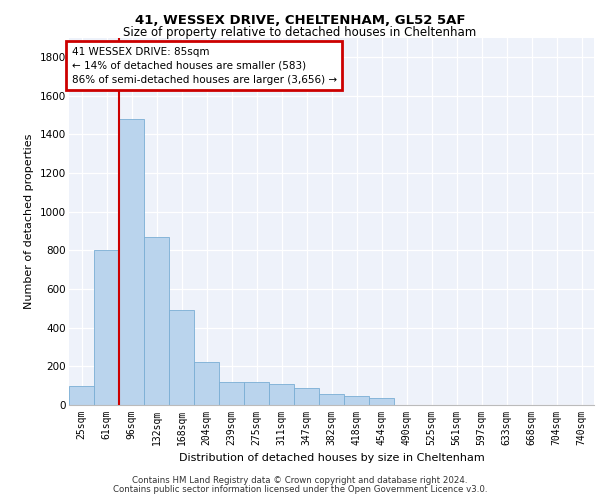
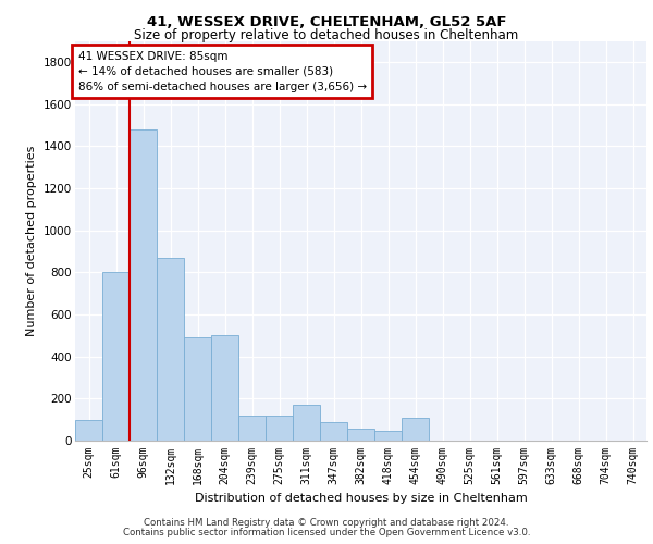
204sqm: 220 -> 500
311sqm: 110 -> 170
454sqm: 40 -> 110
